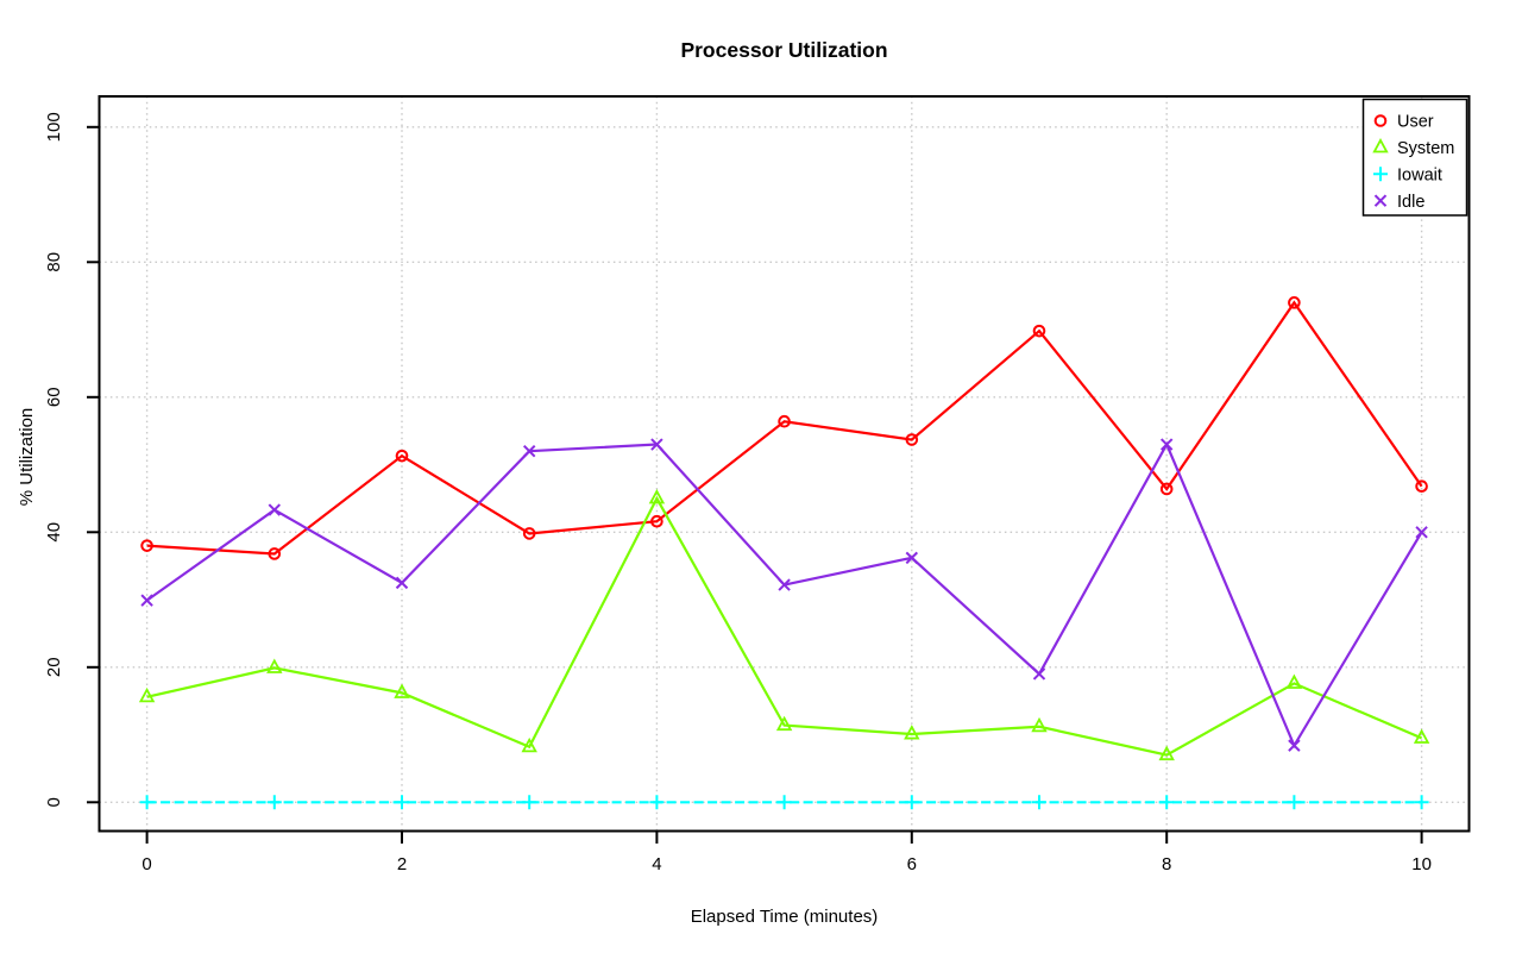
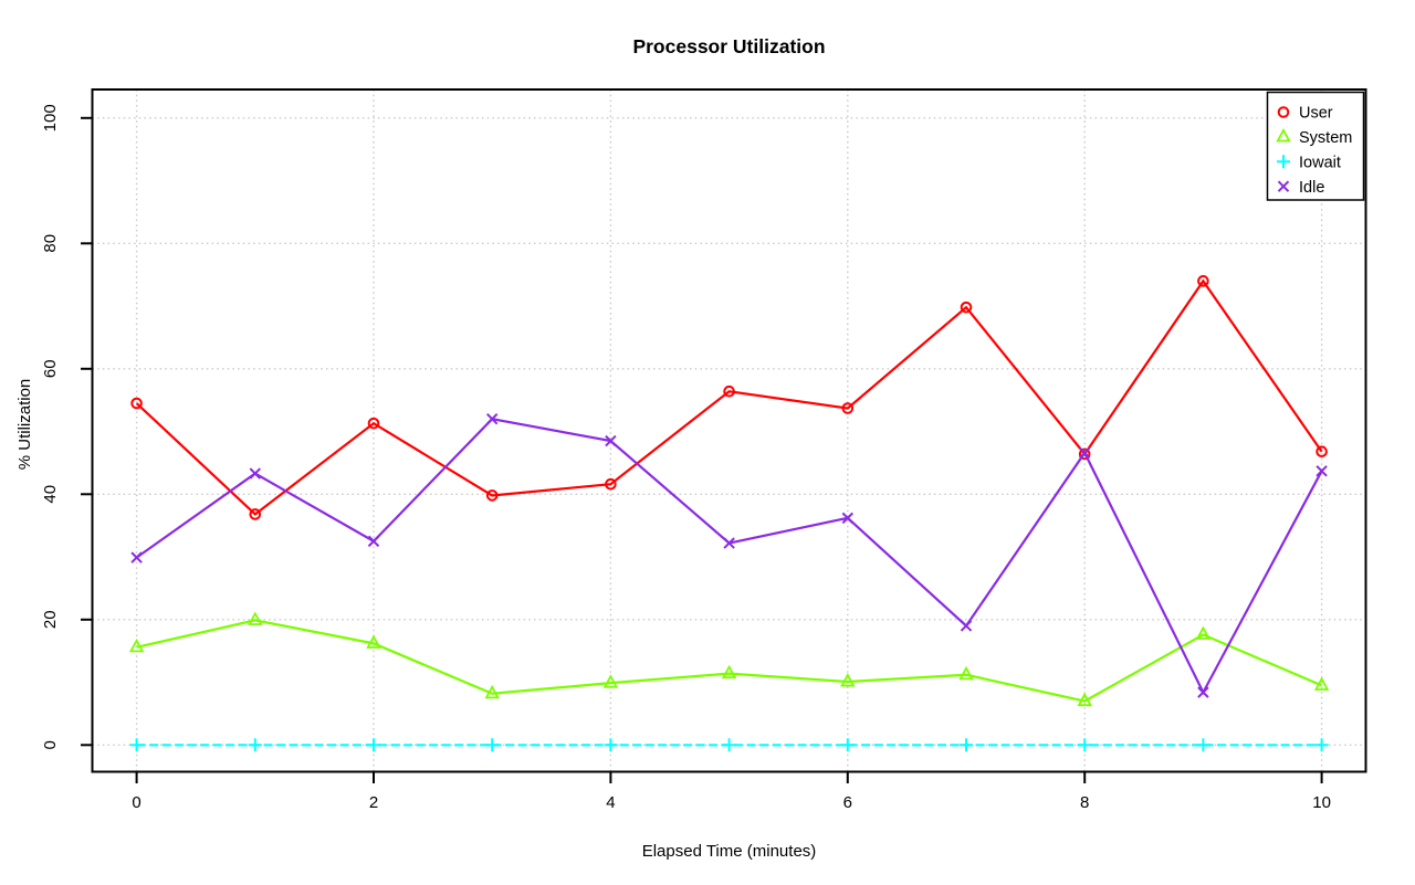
User/0: 38 -> 54
System/4: 45 -> 10
Idle/4: 53 -> 48
Idle/8: 53 -> 47
Idle/10: 40 -> 44
